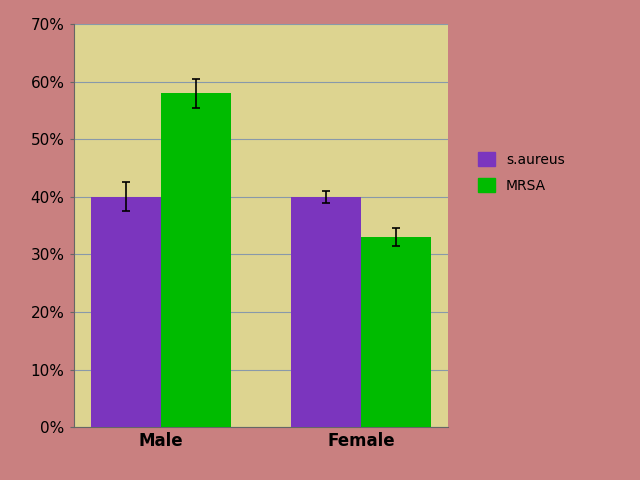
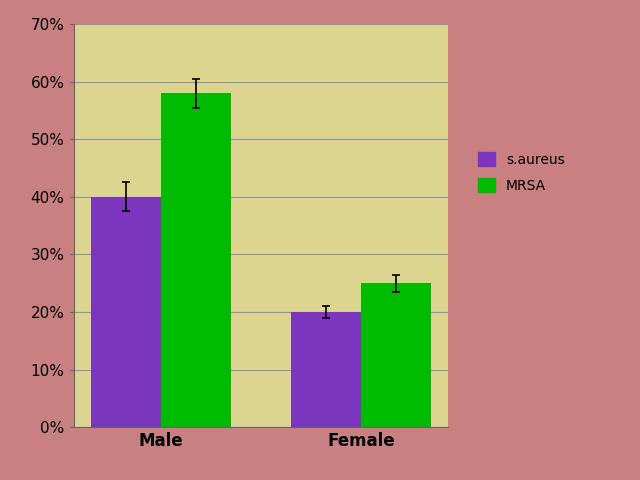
s.aureus/Female: 40% -> 20%
MRSA/Female: 33% -> 25%
